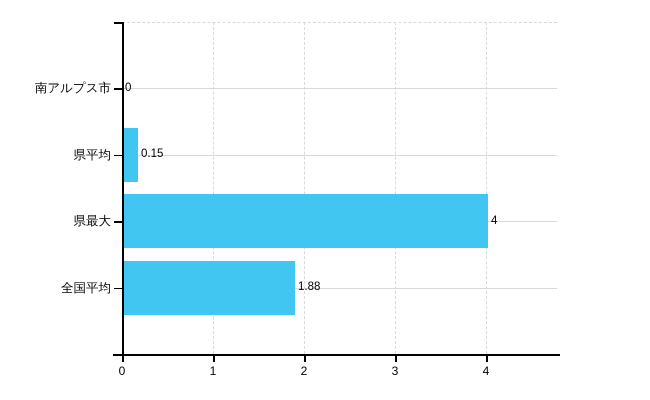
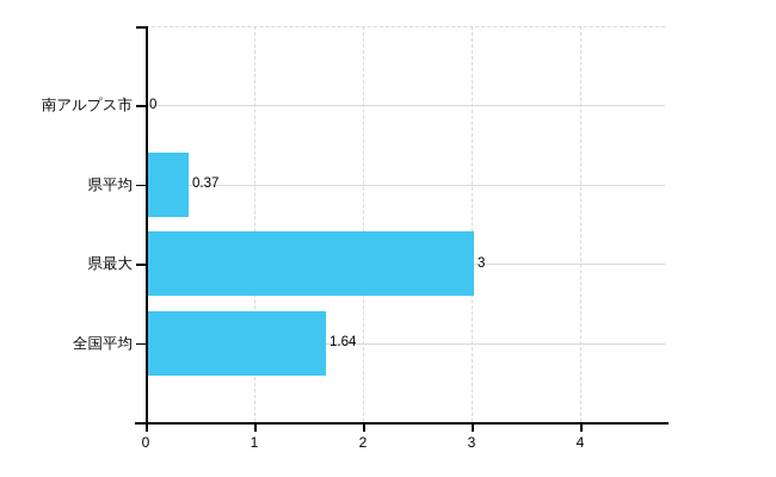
県平均: 0.15 -> 0.37
県最大: 4 -> 3
全国平均: 1.88 -> 1.64
